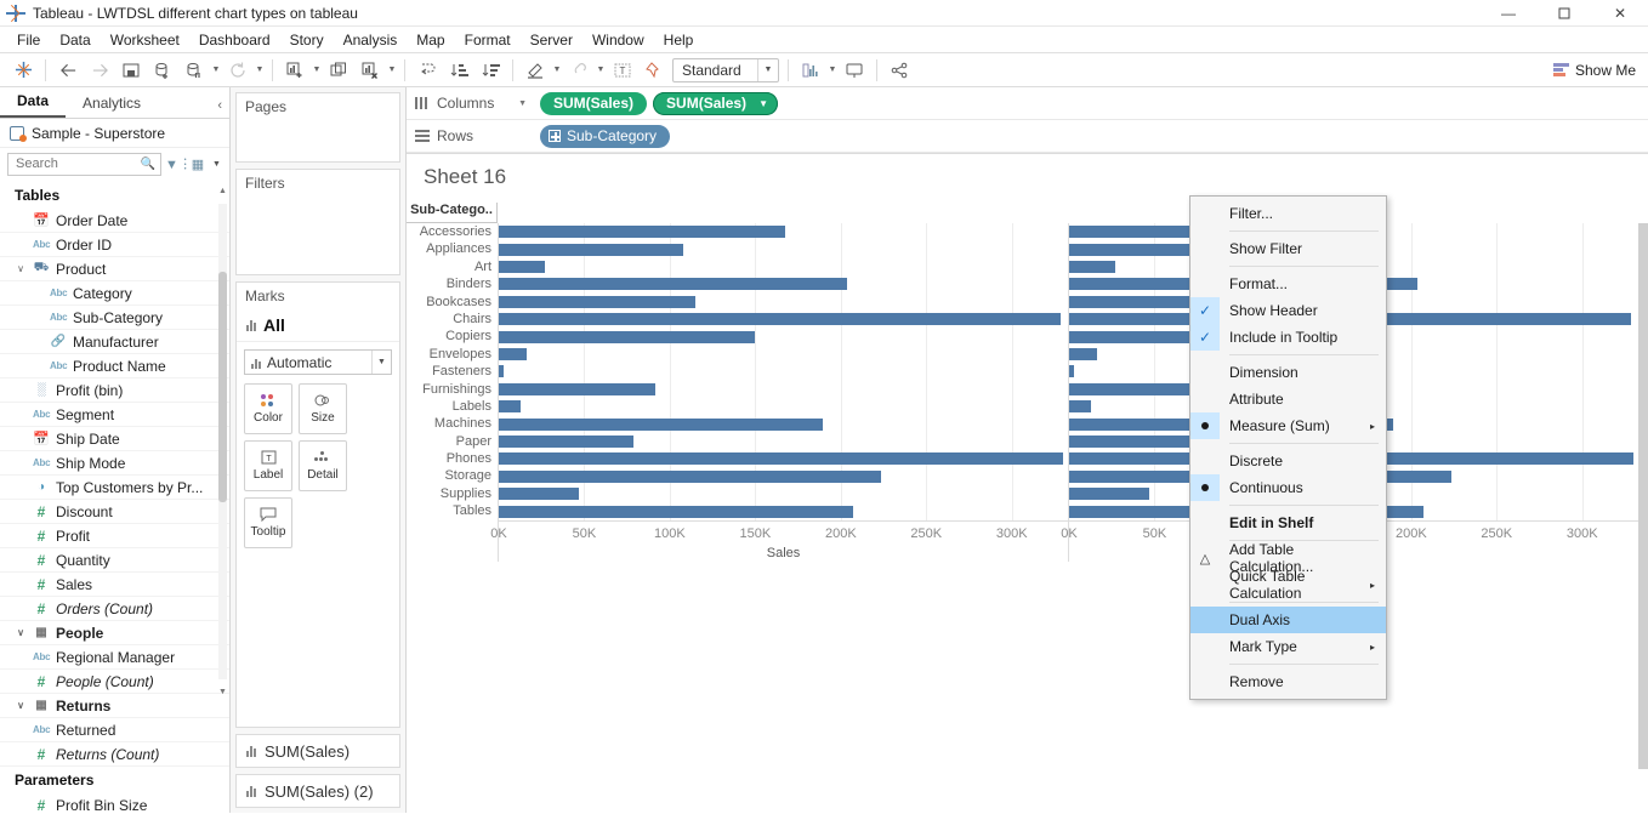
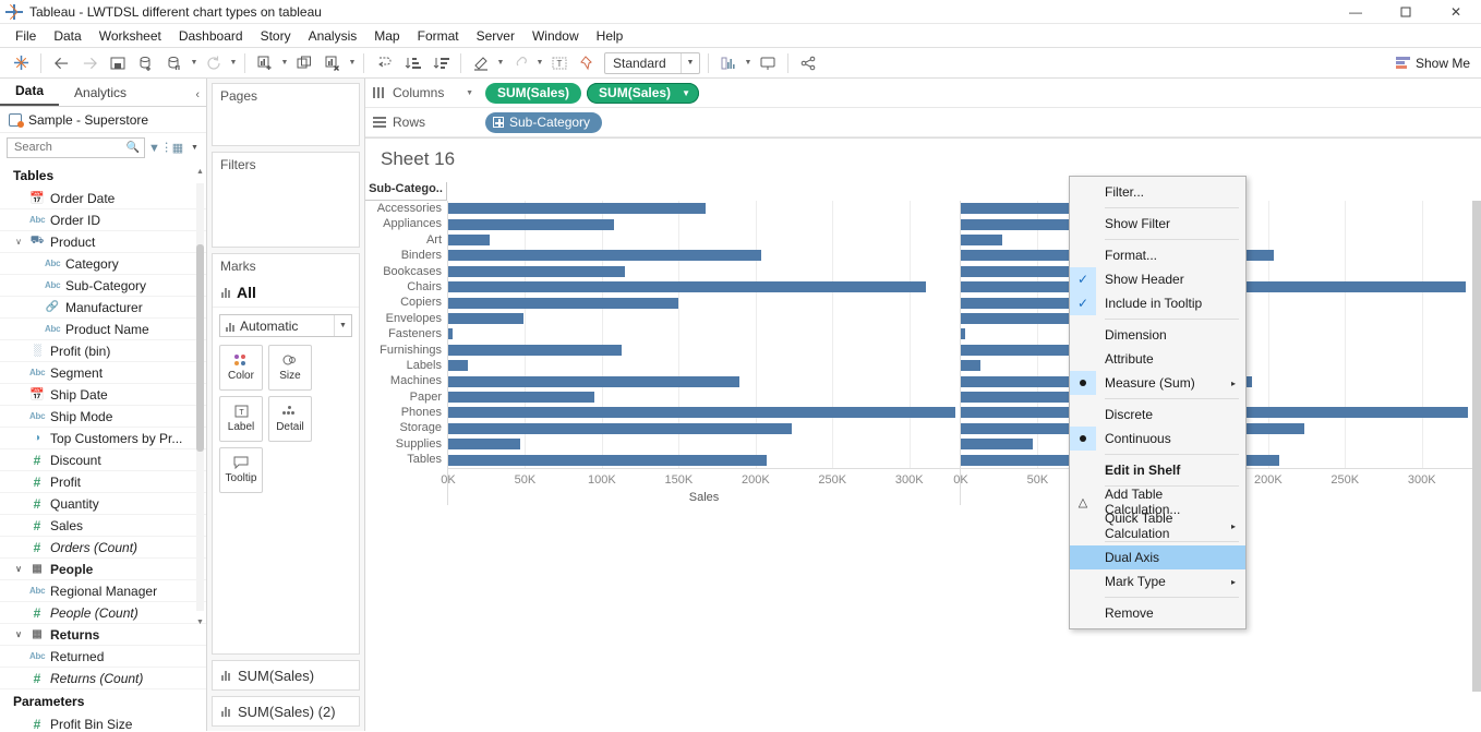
SUM(Sales)/Chairs: 328K -> 311K
SUM(Sales)/Envelopes: 16K -> 49K
SUM(Sales) (2)/Envelopes: 16K -> 90K
SUM(Sales)/Furnishings: 92K -> 113K
SUM(Sales)/Paper: 78K -> 95K
